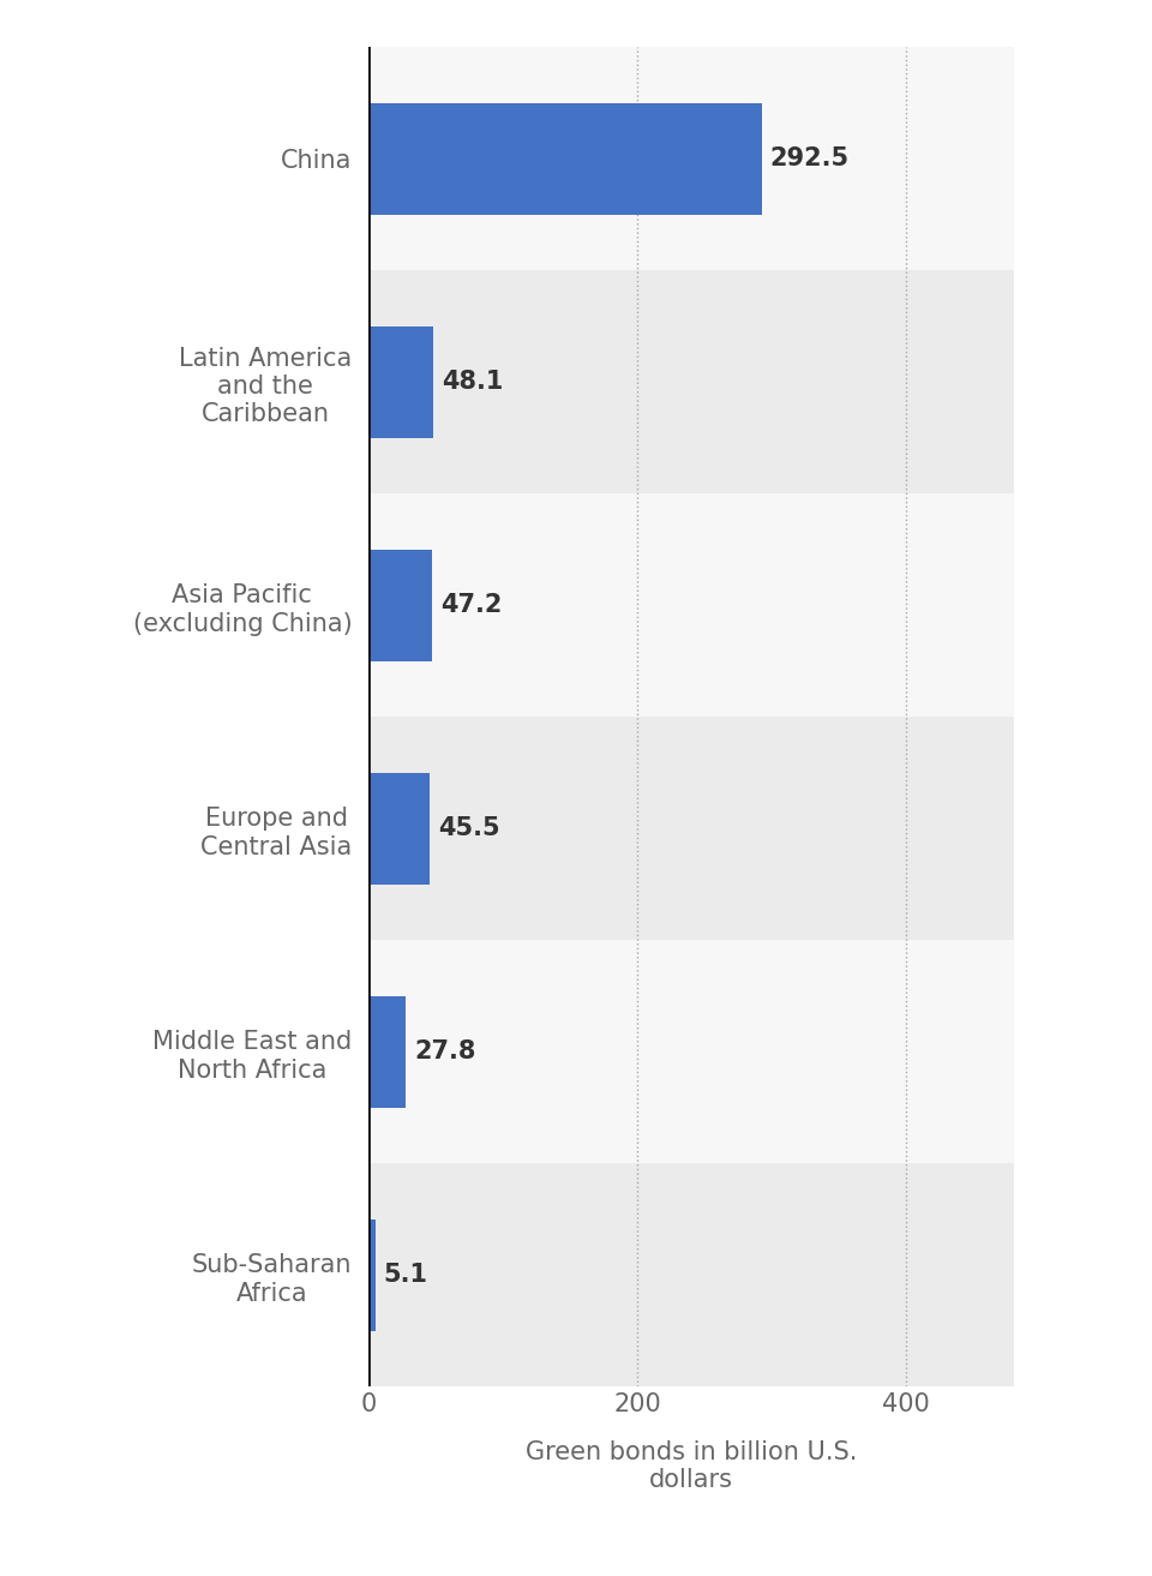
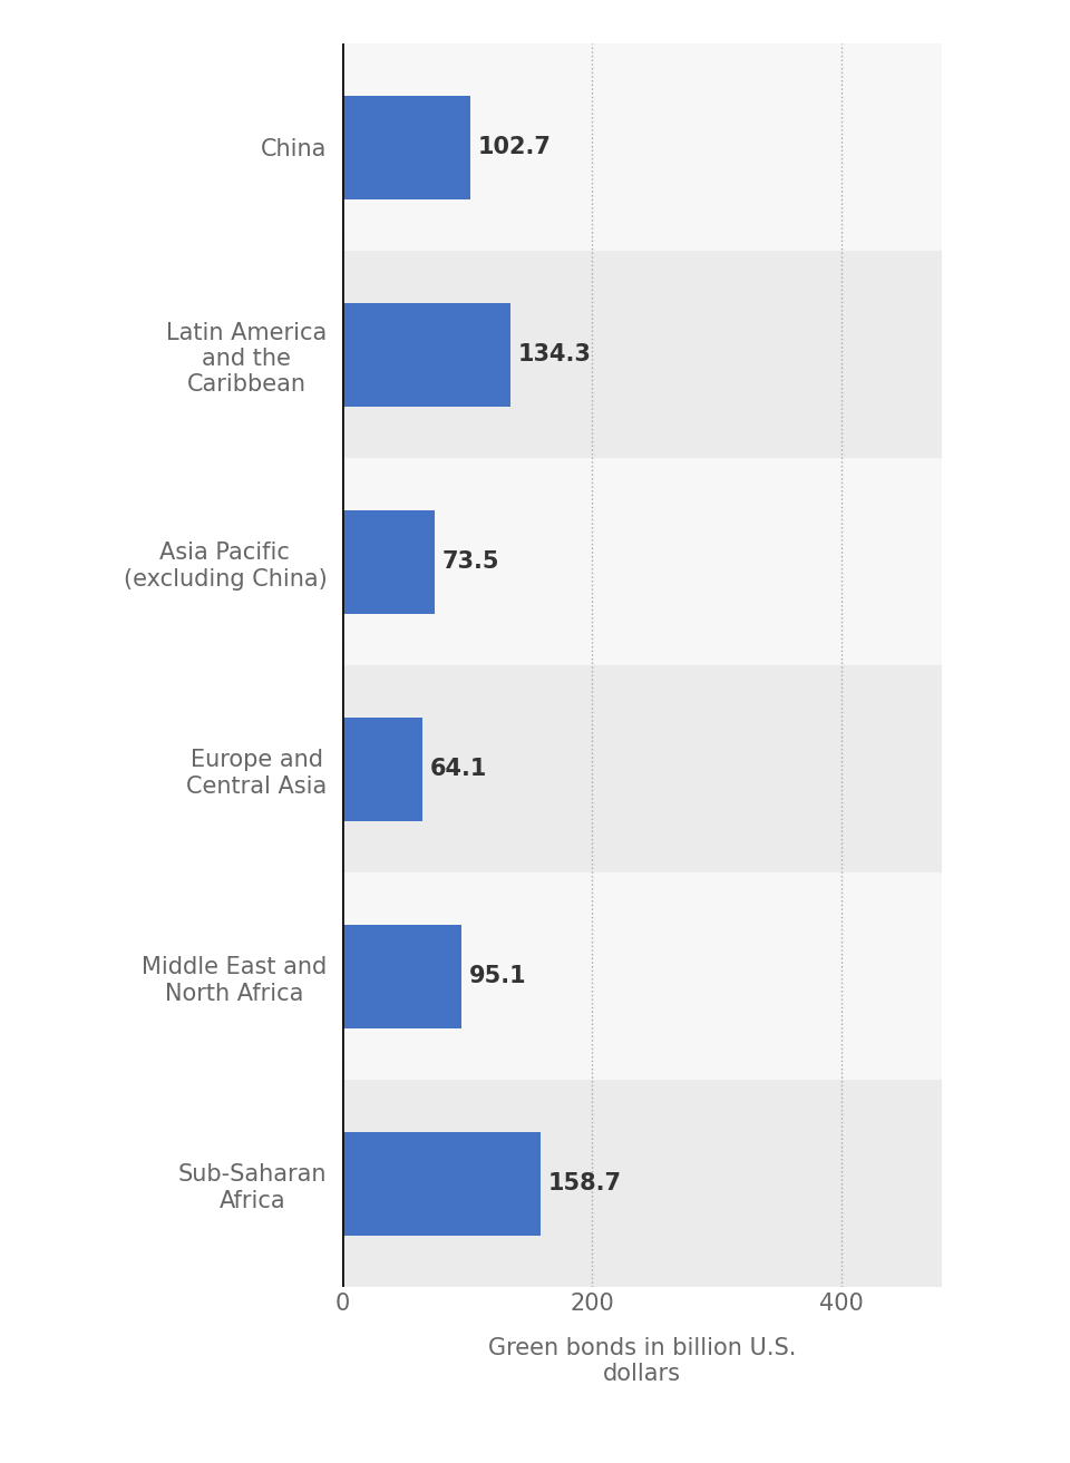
China: 292.5 -> 102.7
Latin America and the Caribbean: 48.1 -> 134.3
Asia Pacific (excluding China): 47.2 -> 73.5
Europe and Central Asia: 45.5 -> 64.1
Middle East and North Africa: 27.8 -> 95.1
Sub-Saharan Africa: 5.1 -> 158.7
